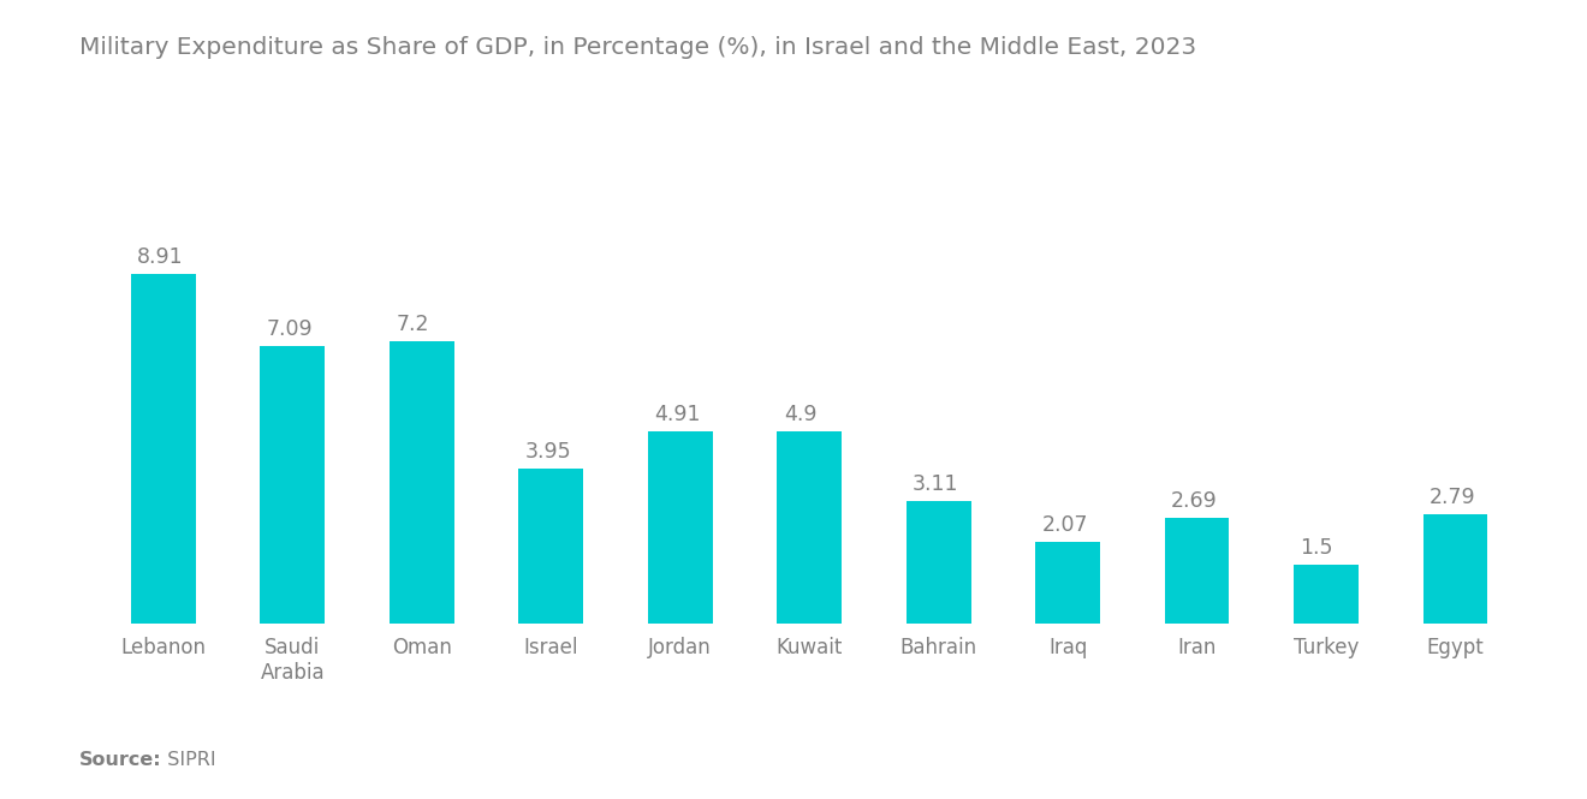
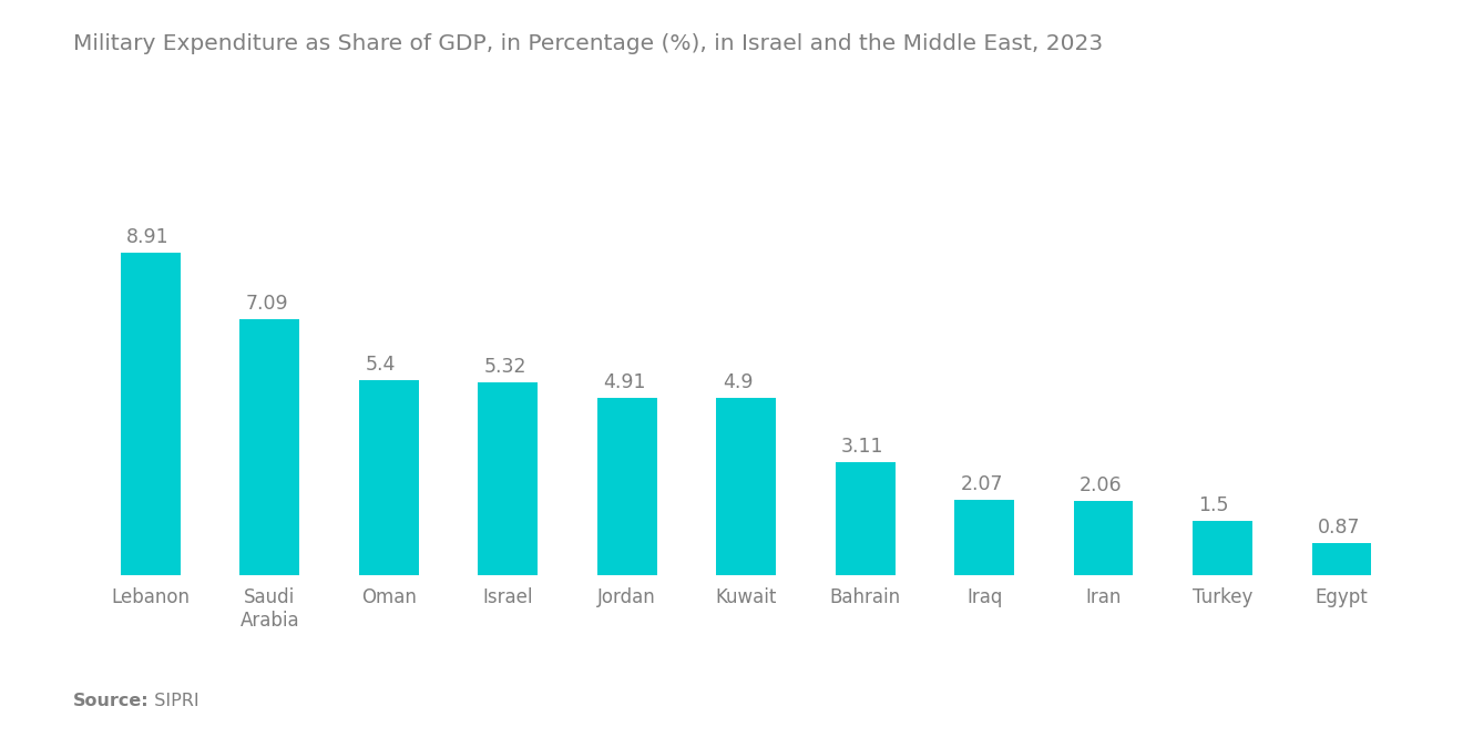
Oman: 7.2 -> 5.4
Israel: 3.95 -> 5.32
Iran: 2.69 -> 2.06
Egypt: 2.79 -> 0.87
